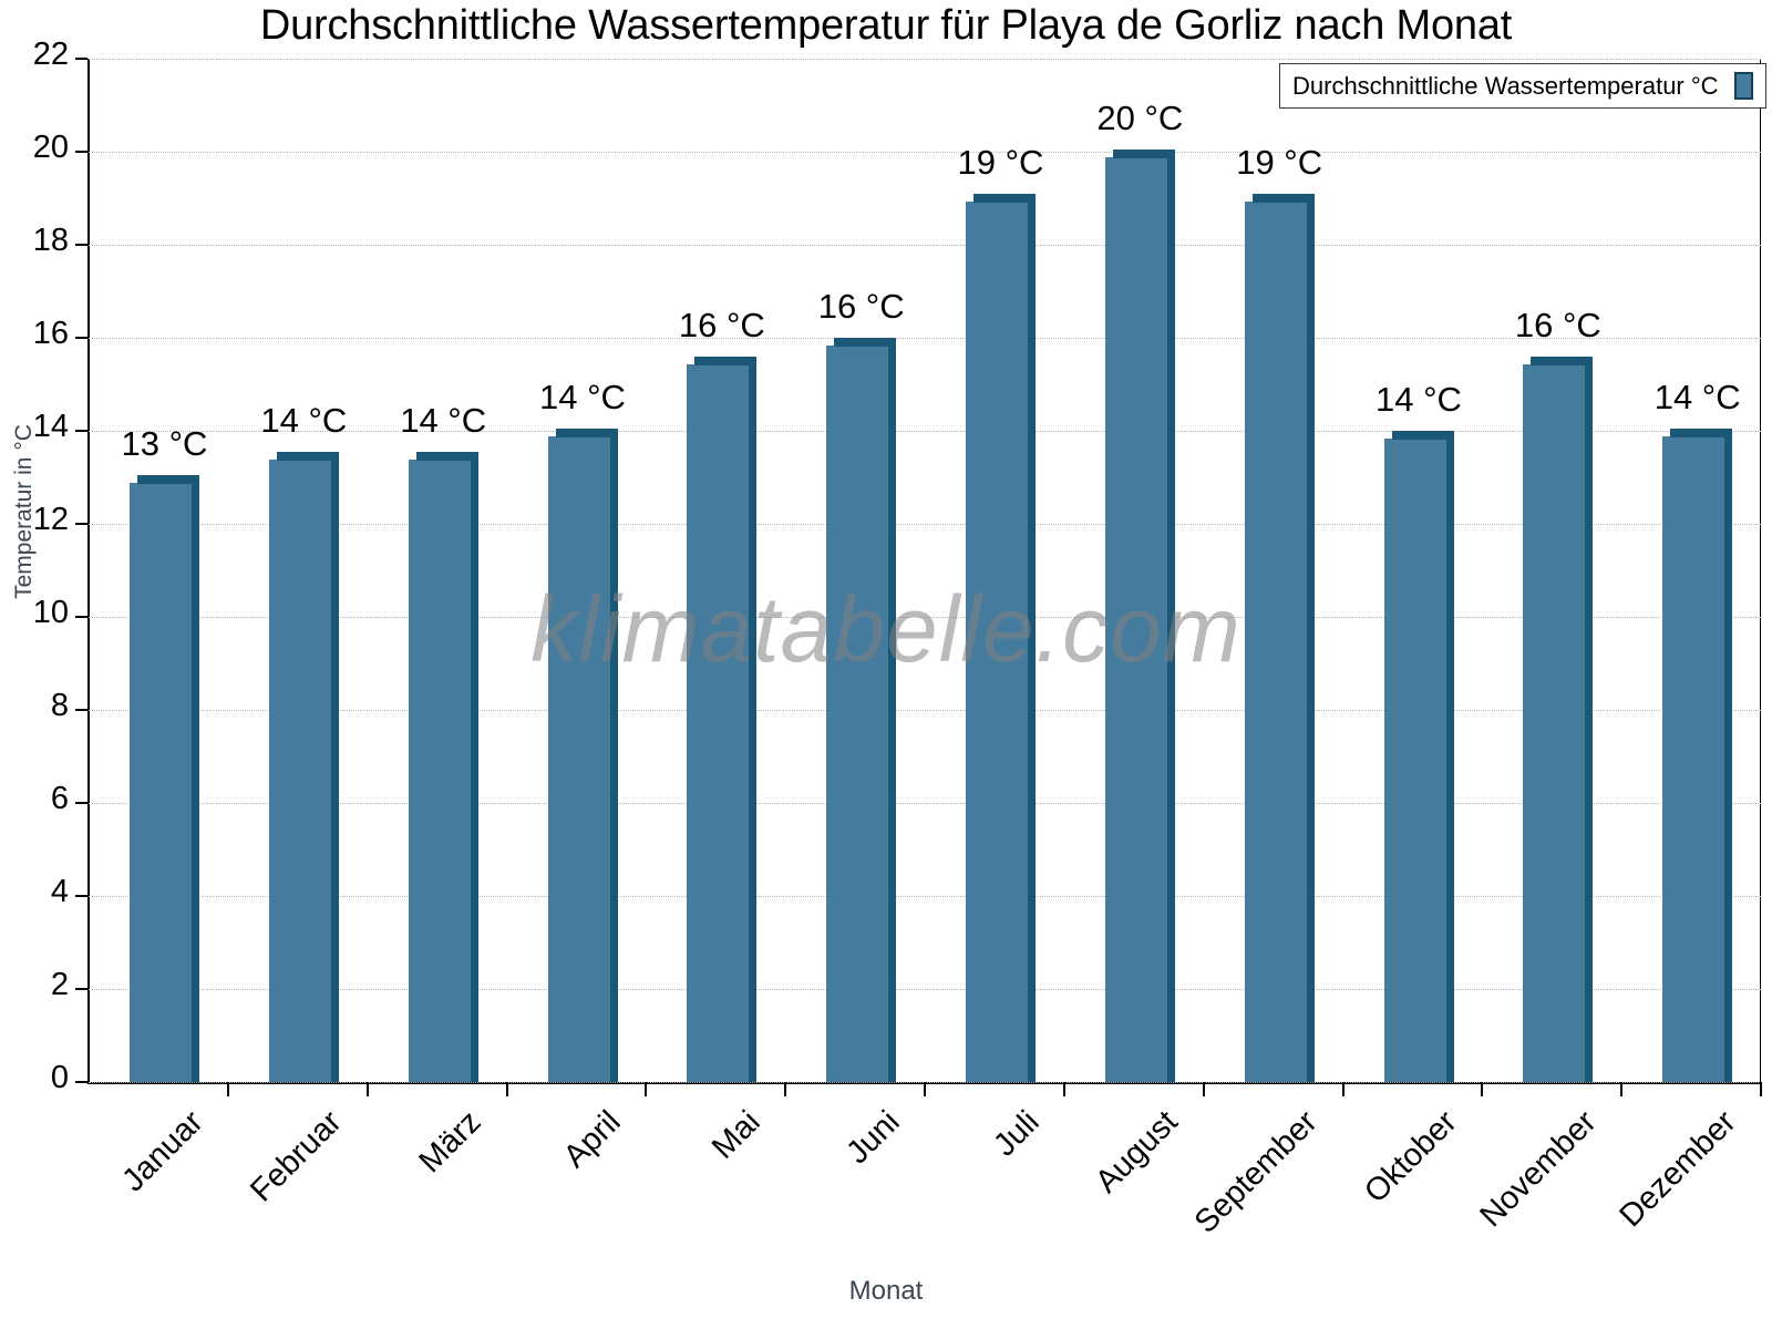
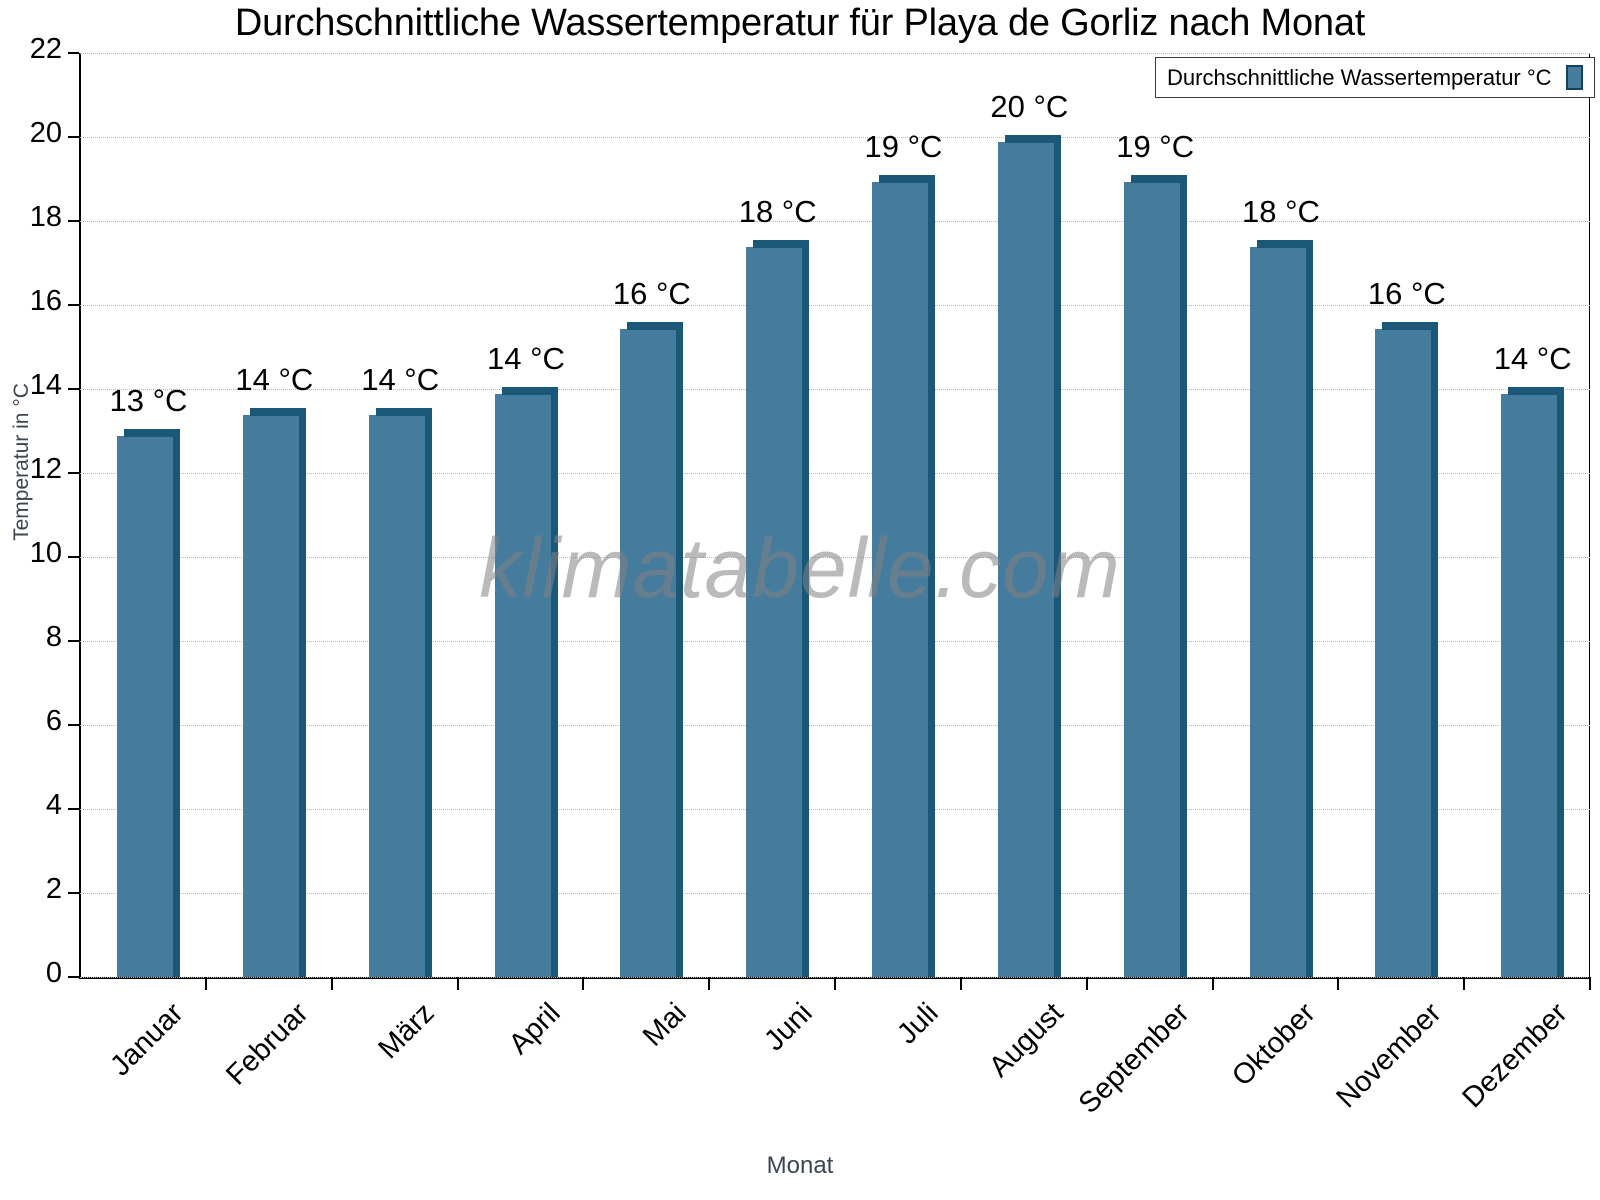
Juni: 16 -> 18
Oktober: 14 -> 18
